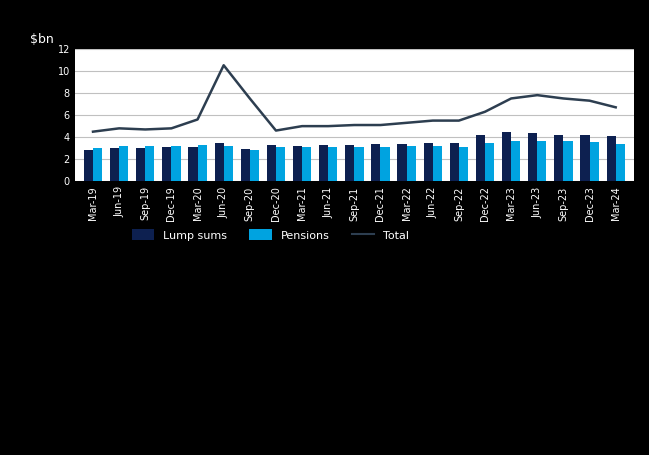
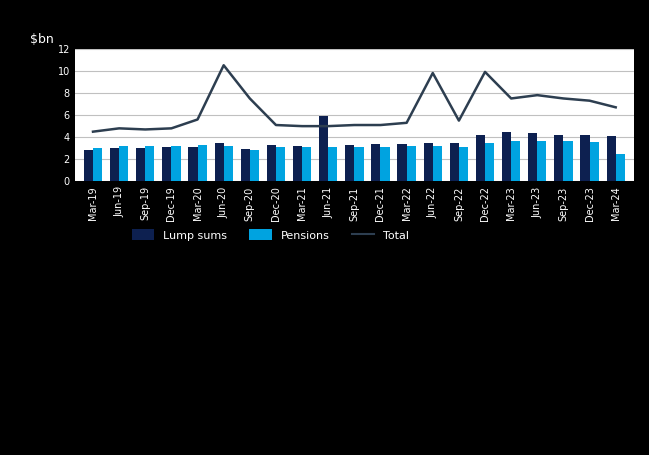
Total/Dec-20: 4.6 -> 5.1
Lump sums/Jun-21: 3.3 -> 5.9
Total/Jun-22: 5.5 -> 9.8
Total/Dec-22: 6.3 -> 9.9
Pensions/Mar-24: 3.4 -> 2.5
